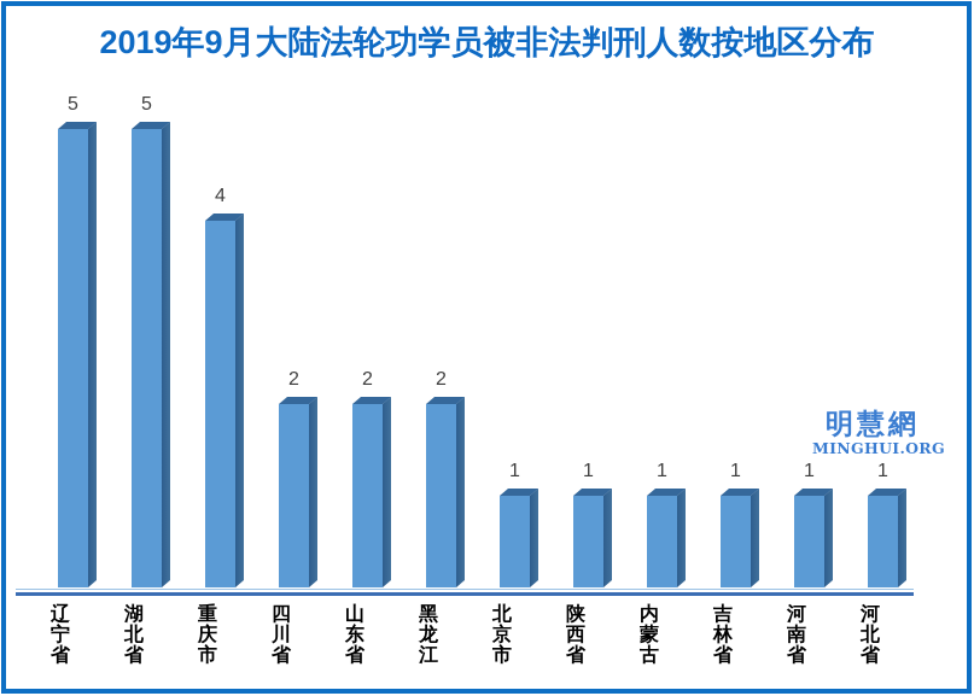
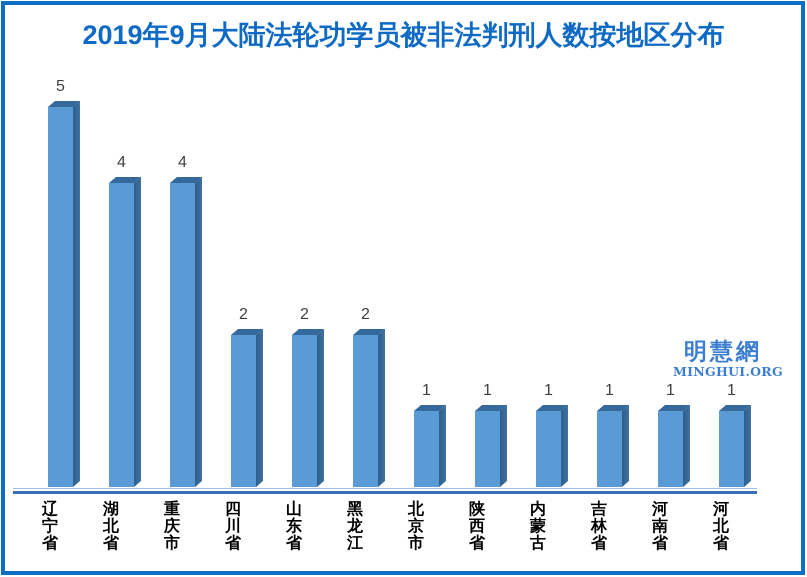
湖北省: 5 -> 4
